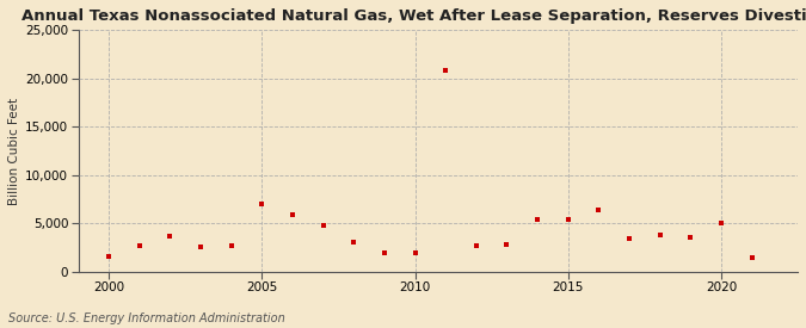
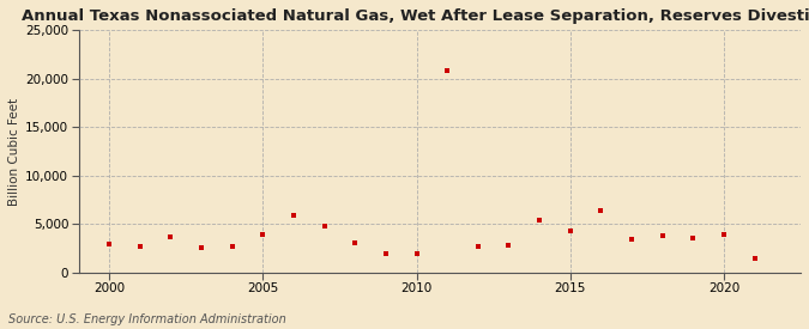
2000: 1,600 -> 2,900
2005: 7,000 -> 3,900
2015: 5,400 -> 4,300
2020: 5,000 -> 3,900
